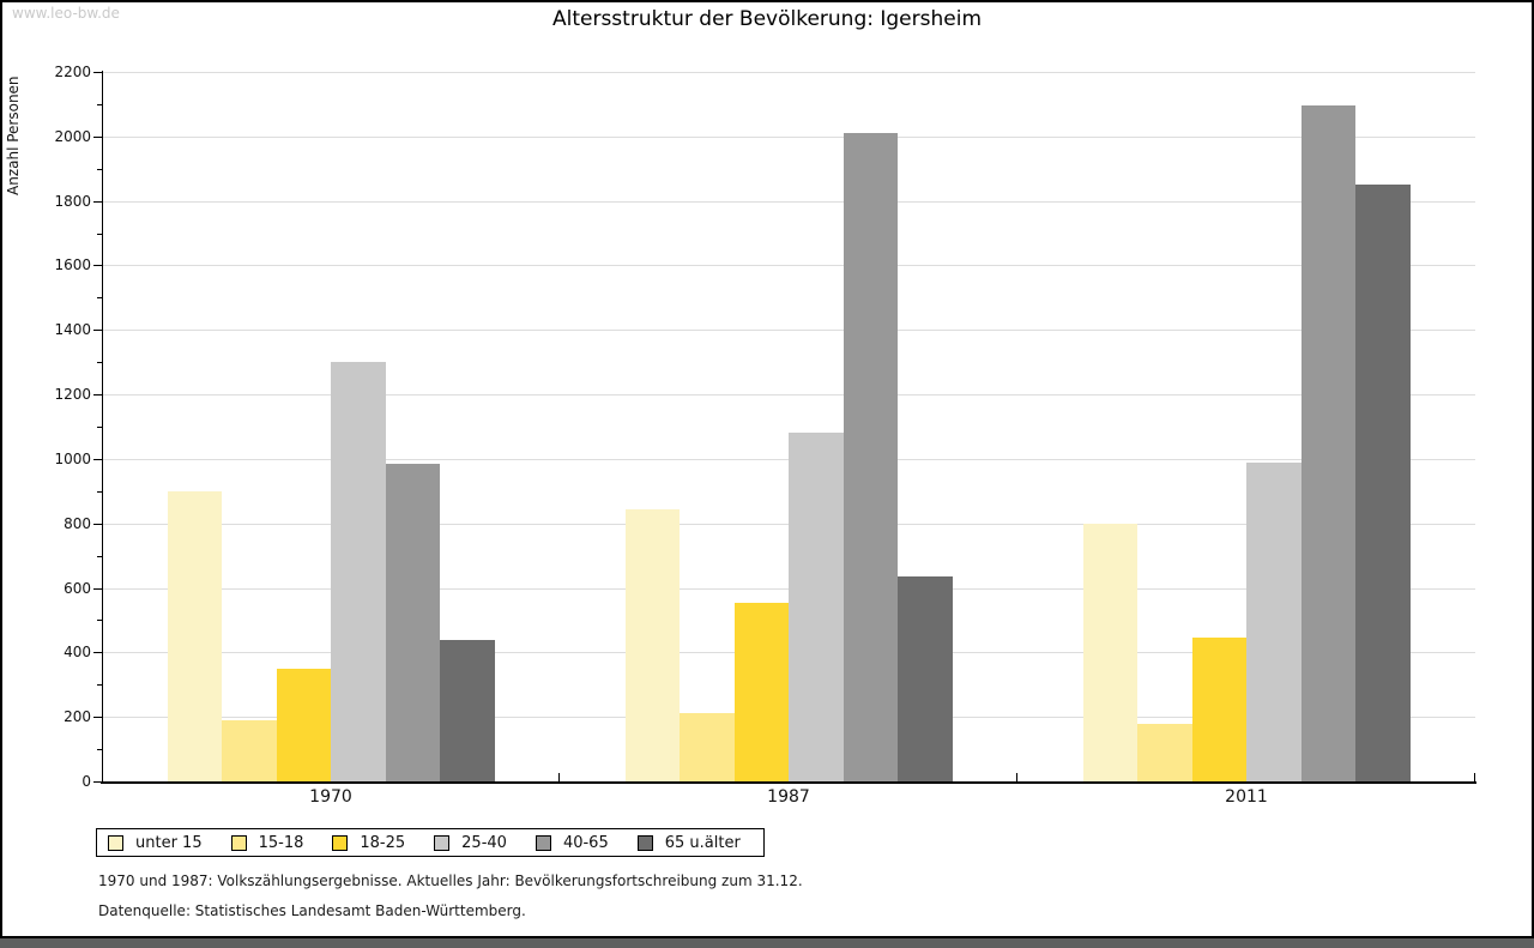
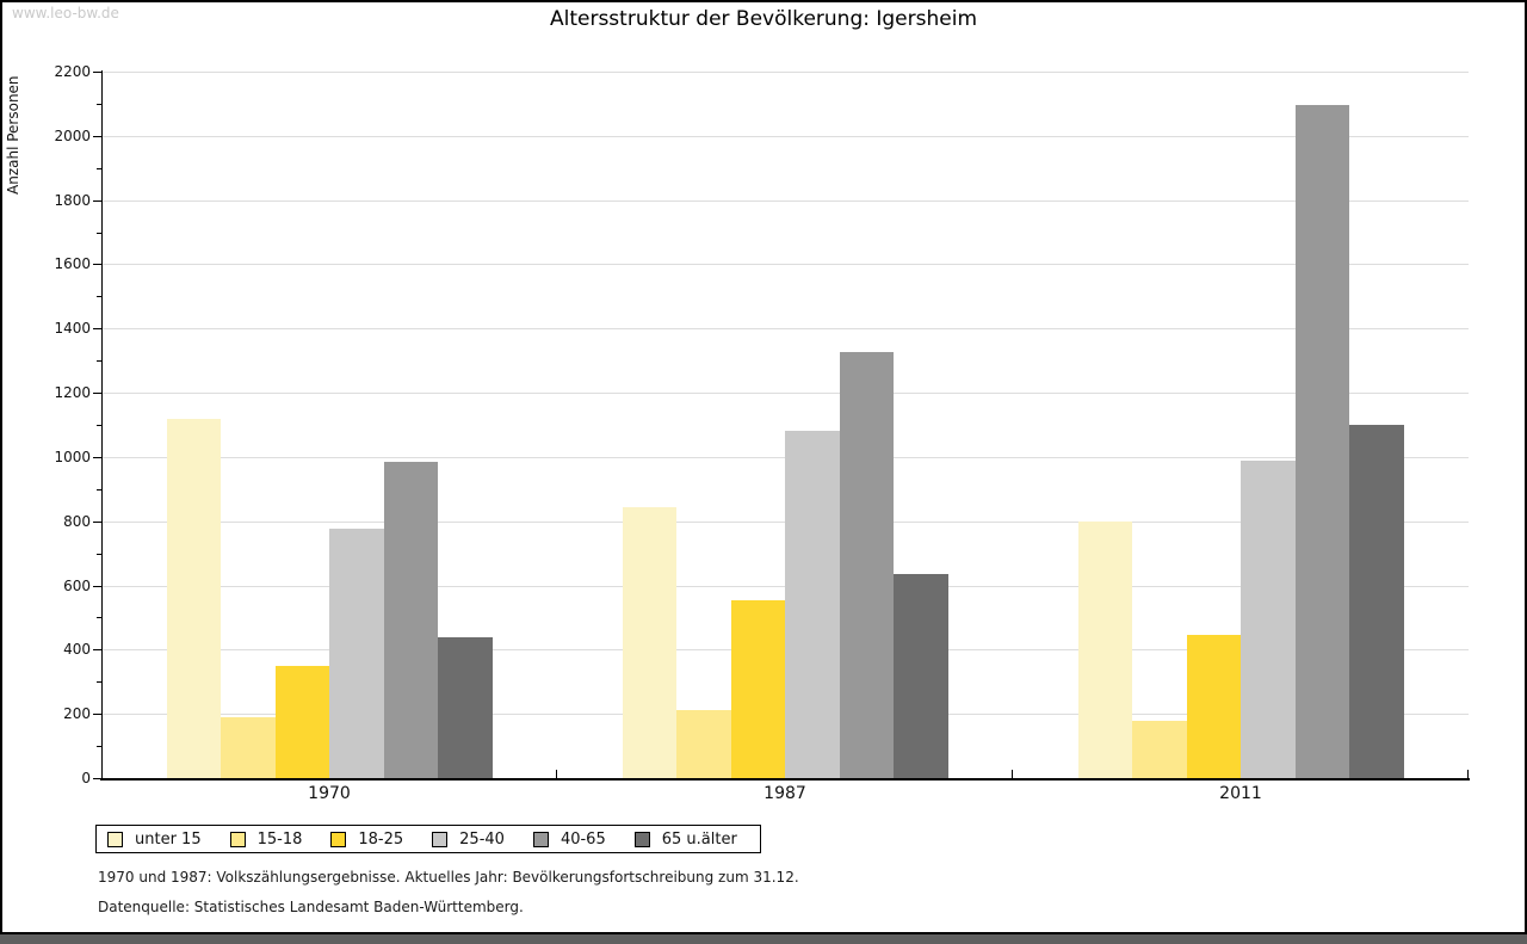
unter 15/1970: 900 -> 1120
25-40/1970: 1300 -> 780
40-65/1987: 2010 -> 1320
65 u.älter/2011: 1850 -> 1100
